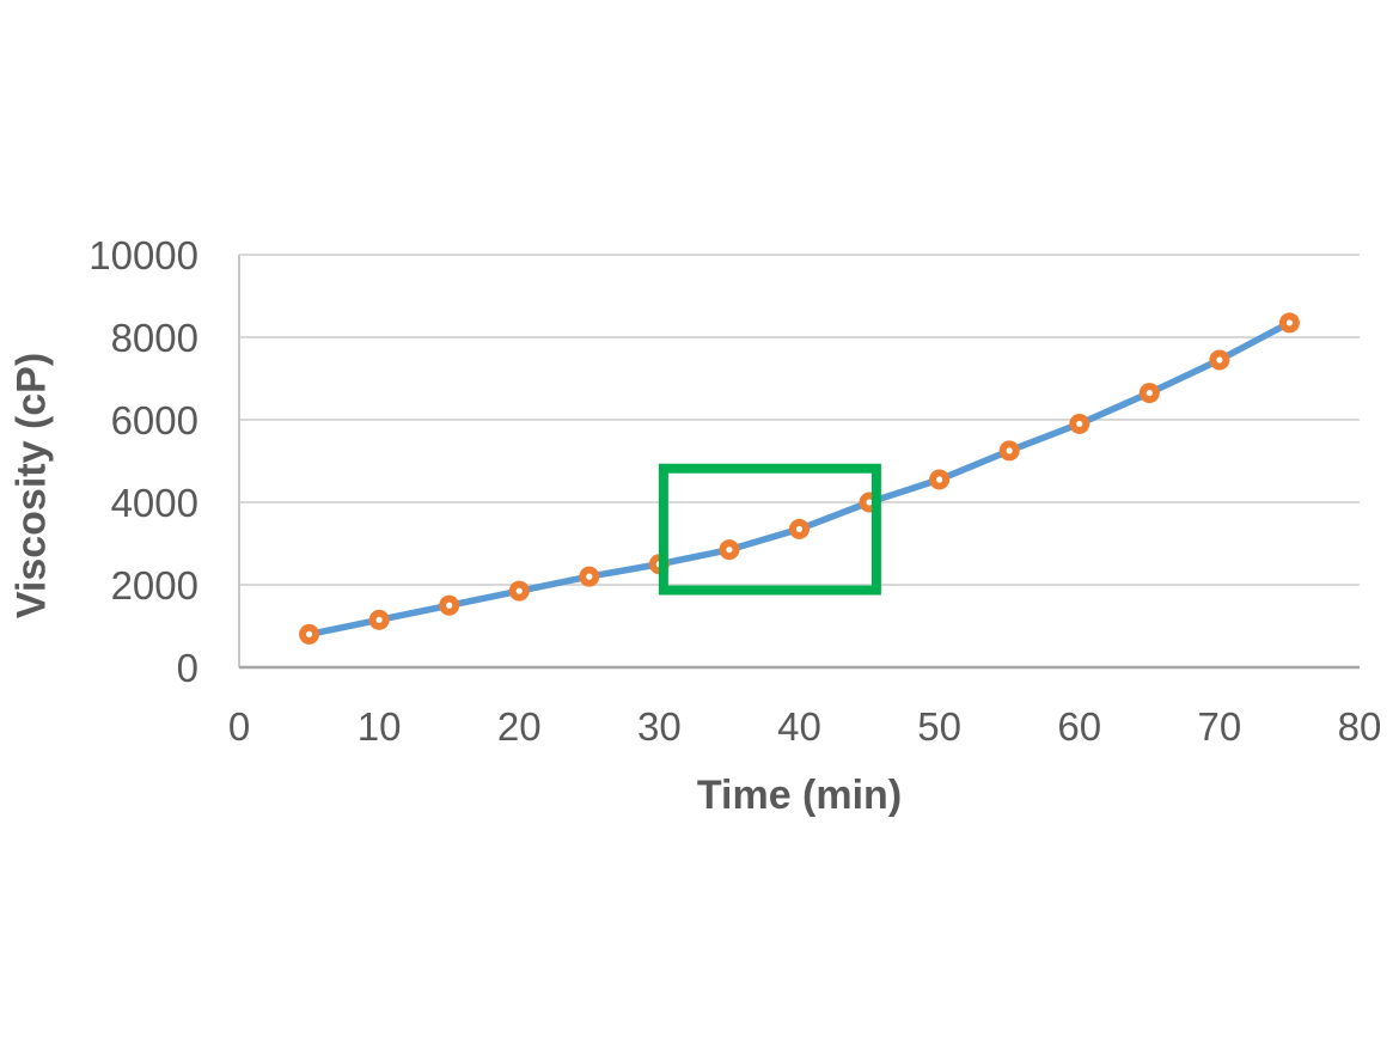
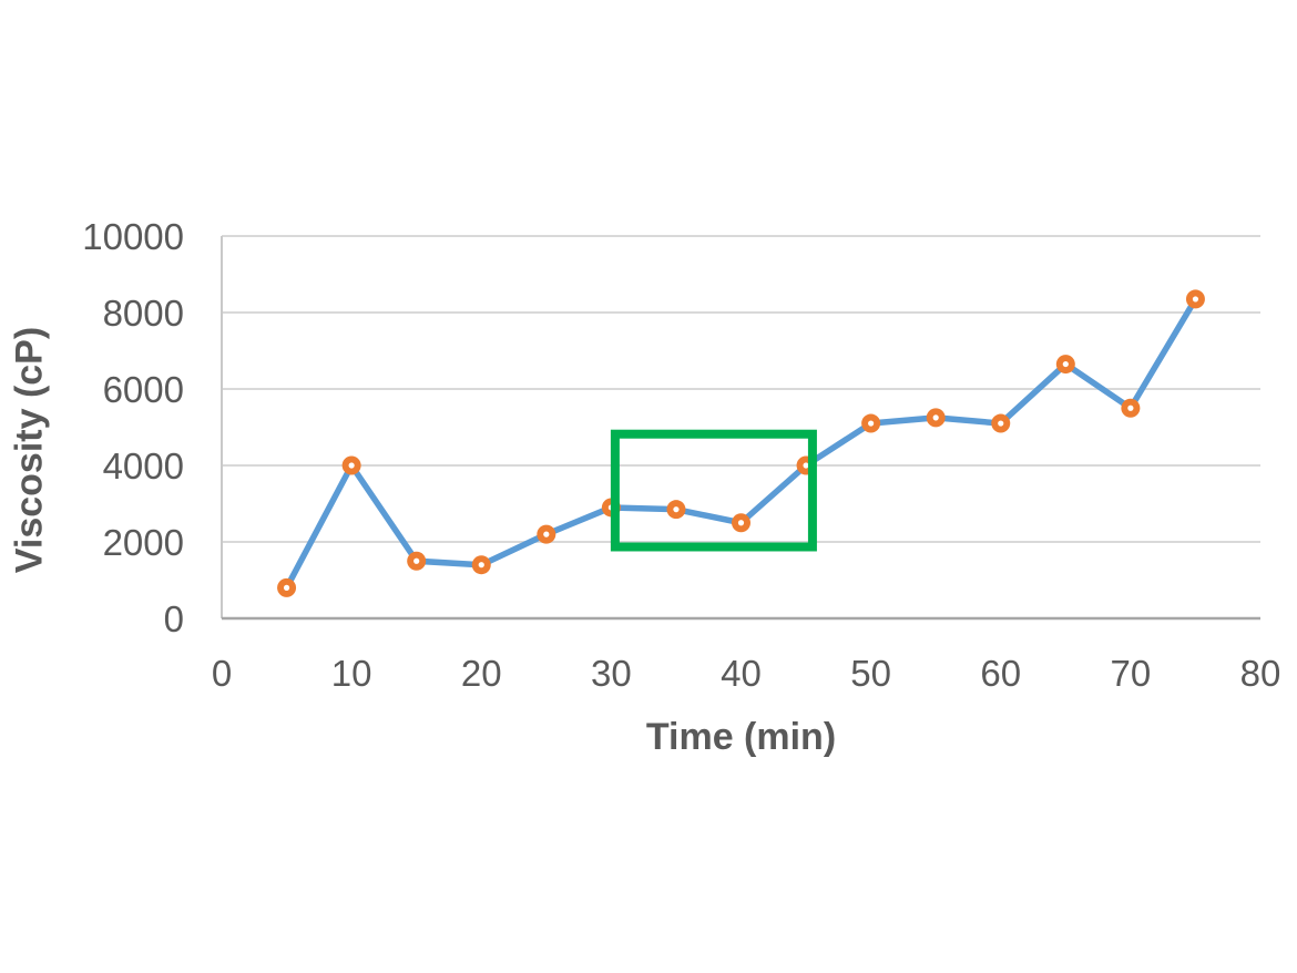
10: 1200 -> 4000
20: 1800 -> 1400
30: 2500 -> 2900
40: 3400 -> 2500
50: 4600 -> 5100
60: 5900 -> 5100
70: 7400 -> 5500
